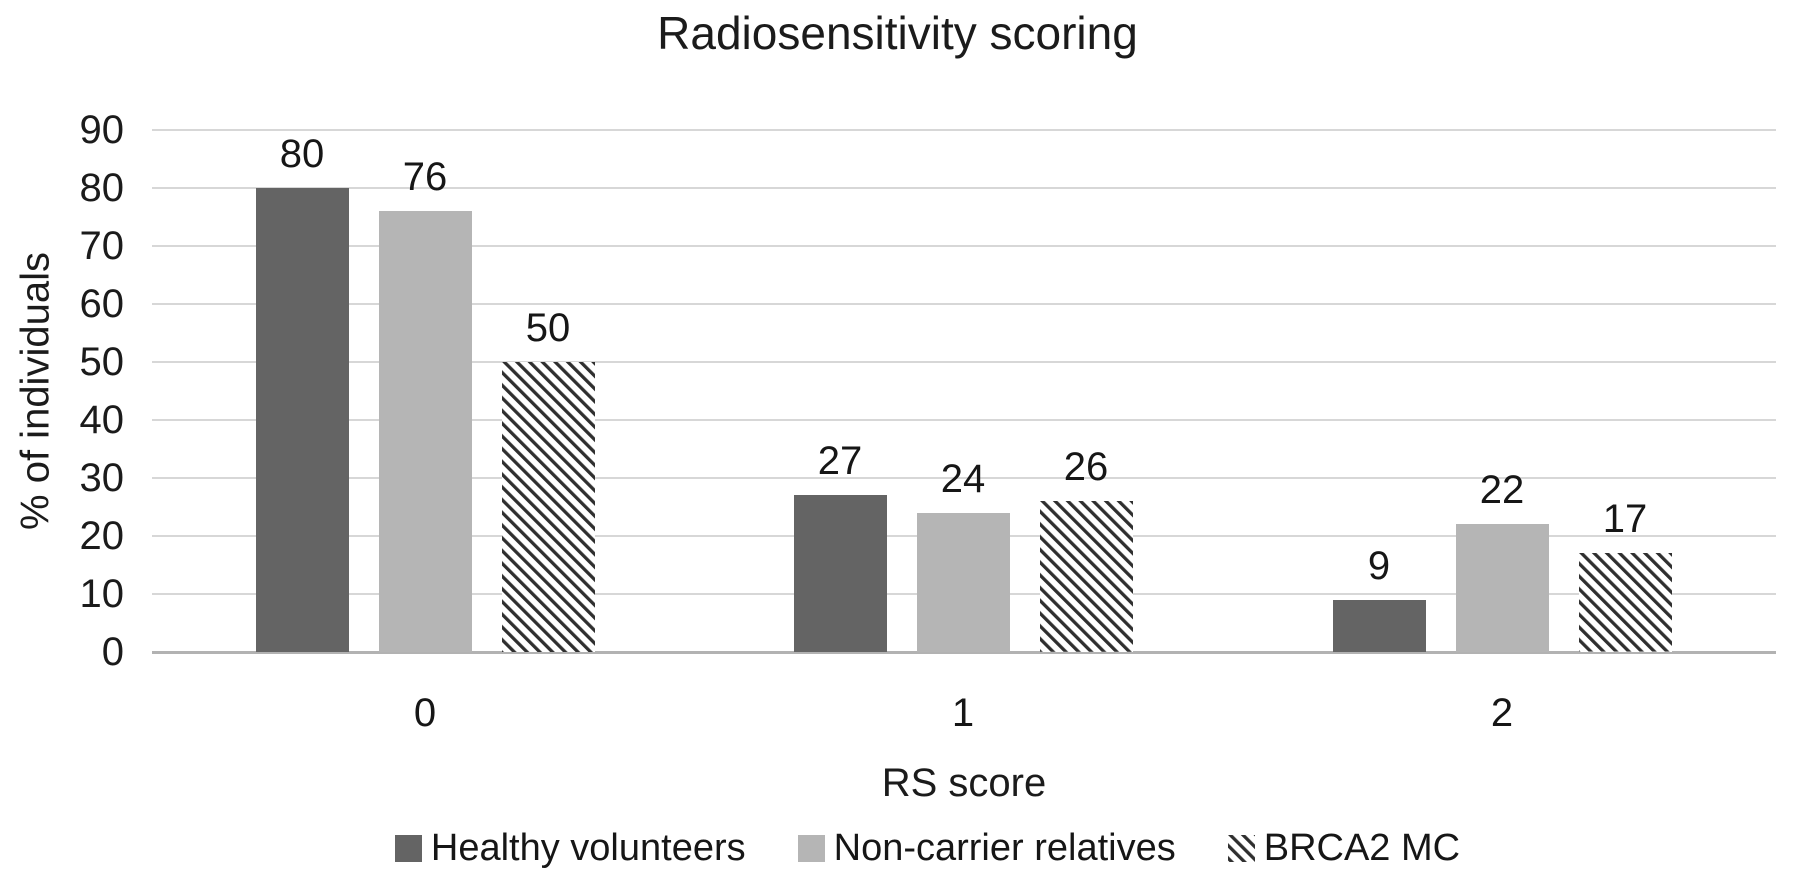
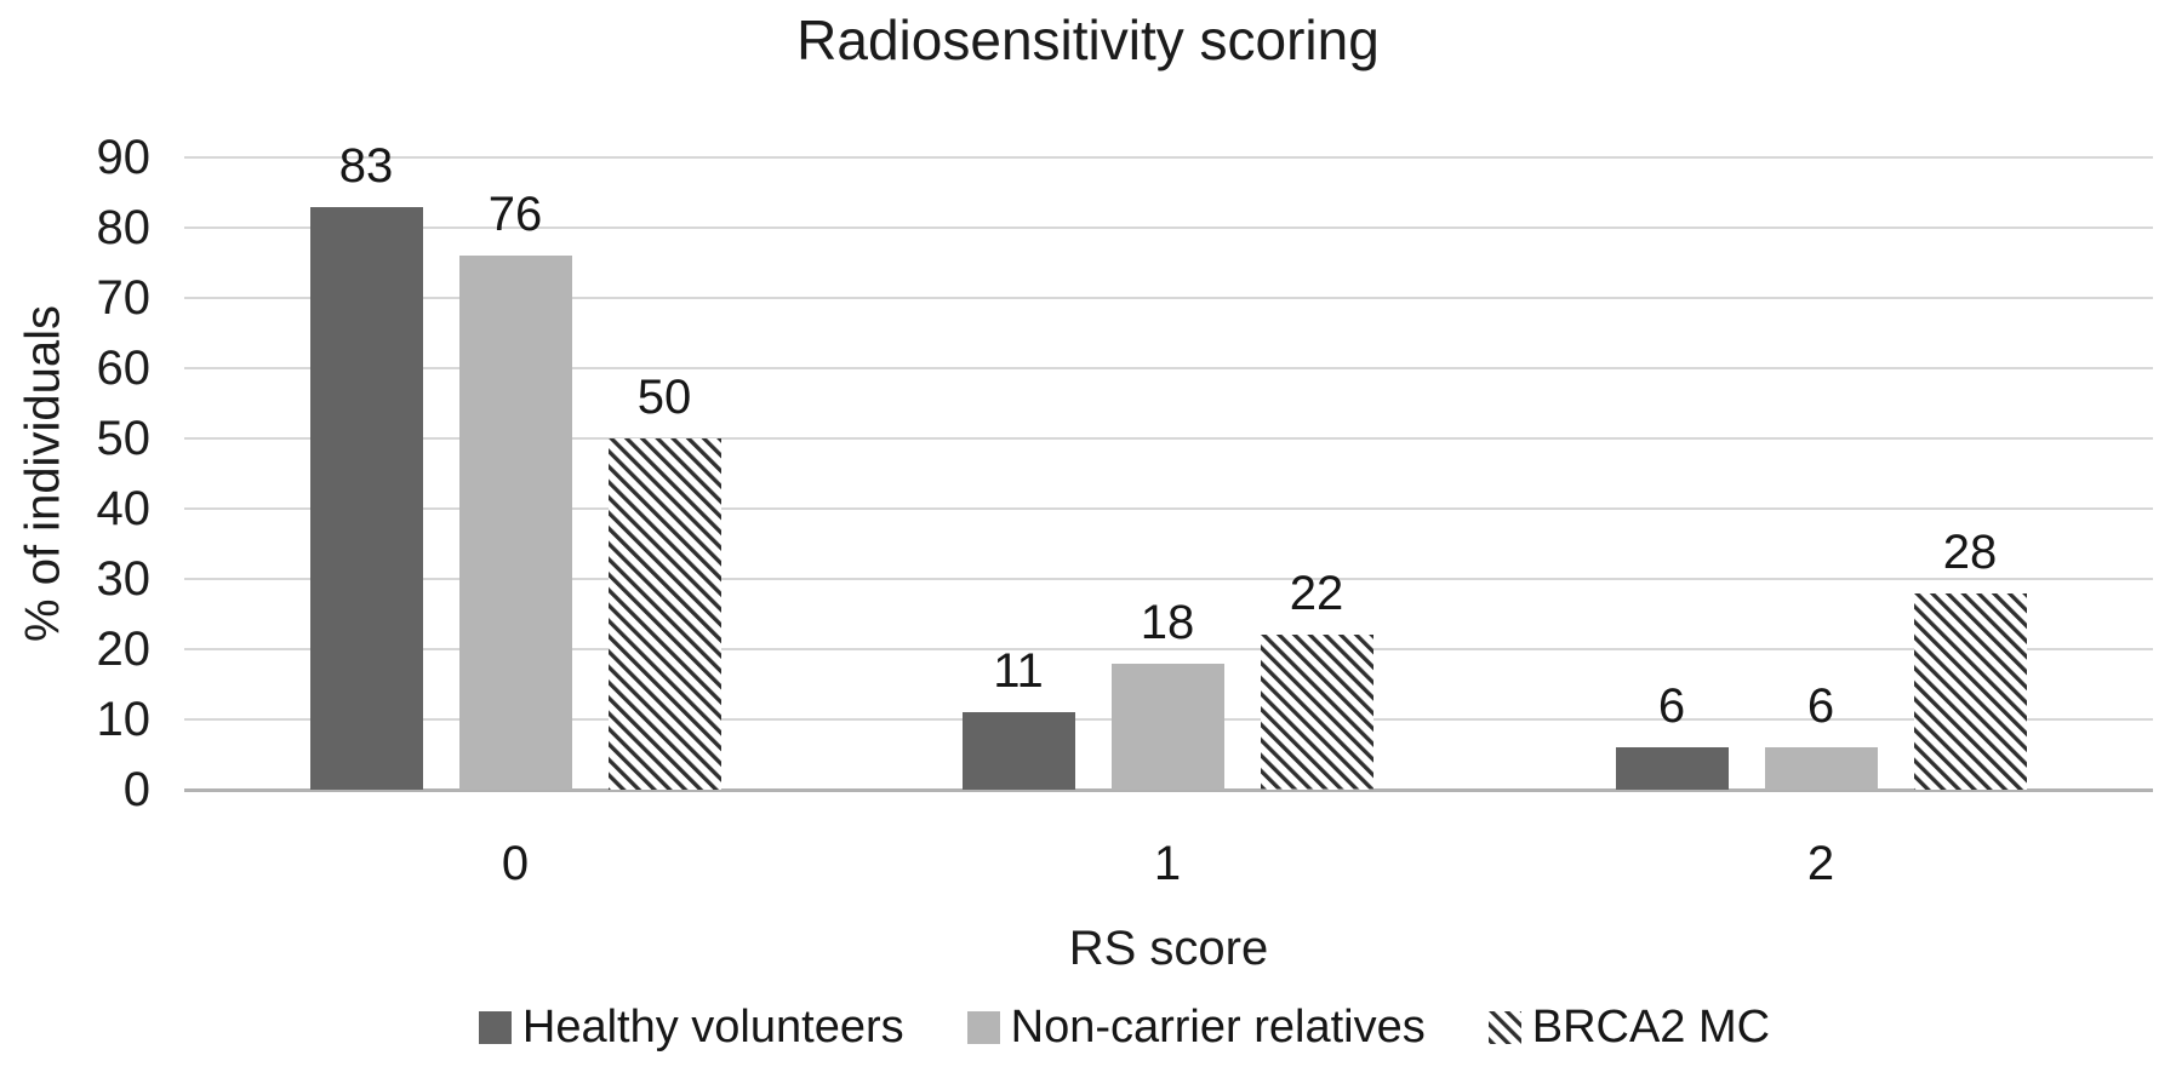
Healthy volunteers/0: 80 -> 83
Healthy volunteers/1: 27 -> 11
Non-carrier relatives/1: 24 -> 18
BRCA2 MC/1: 26 -> 22
Healthy volunteers/2: 9 -> 6
Non-carrier relatives/2: 22 -> 6
BRCA2 MC/2: 17 -> 28
